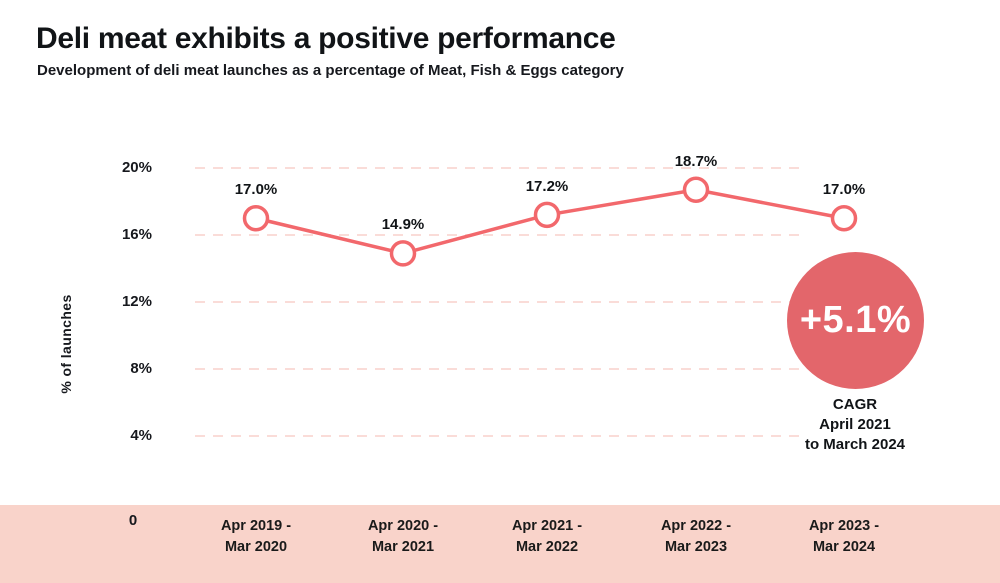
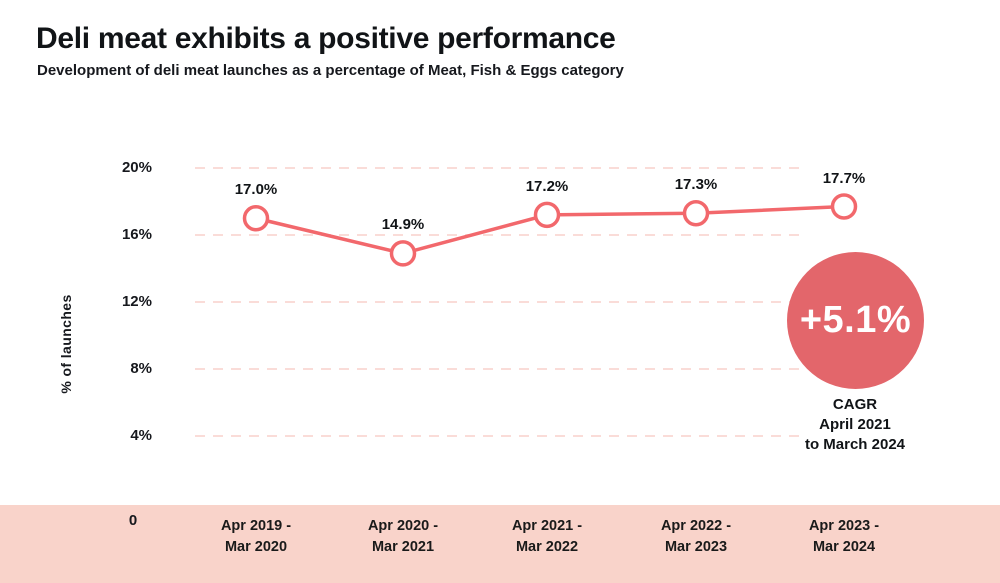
Apr 2022 - Mar 2023: 18.7% -> 17.3%
Apr 2023 - Mar 2024: 17.0% -> 17.7%
